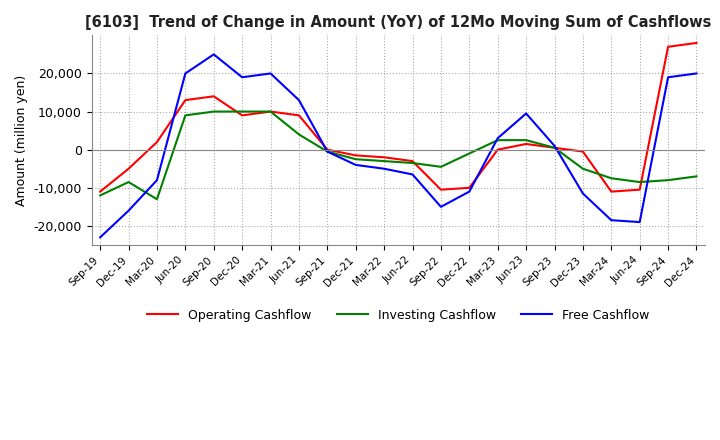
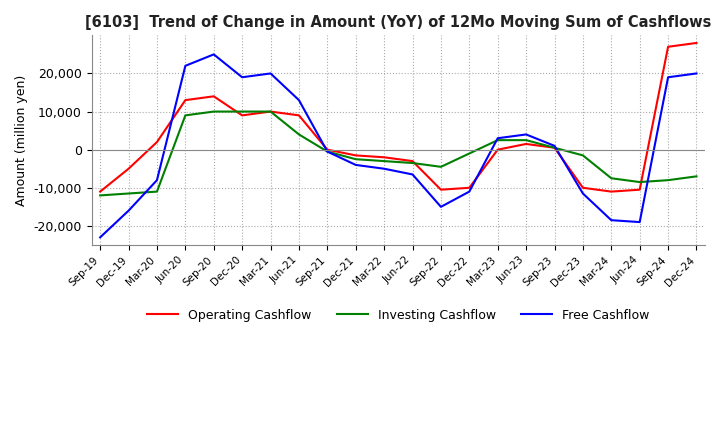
Investing Cashflow/Dec-19: -8,500 -> -11,500
Investing Cashflow/Mar-20: -13,000 -> -11,000
Free Cashflow/Jun-20: 20,000 -> 22,000
Free Cashflow/Jun-23: 9,500 -> 4,000
Operating Cashflow/Dec-23: -500 -> -10,000
Investing Cashflow/Dec-23: -5,000 -> -1,500
